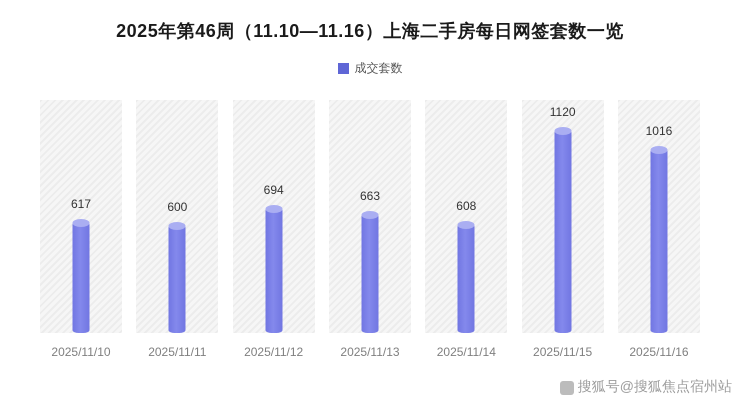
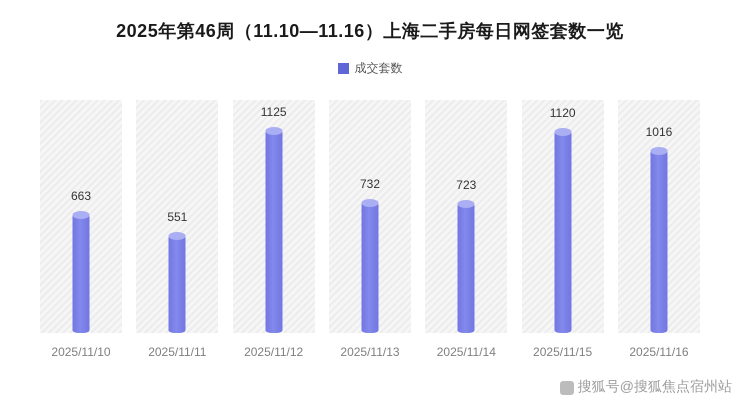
2025/11/10: 617 -> 663
2025/11/11: 600 -> 551
2025/11/12: 694 -> 1125
2025/11/13: 663 -> 732
2025/11/14: 608 -> 723
